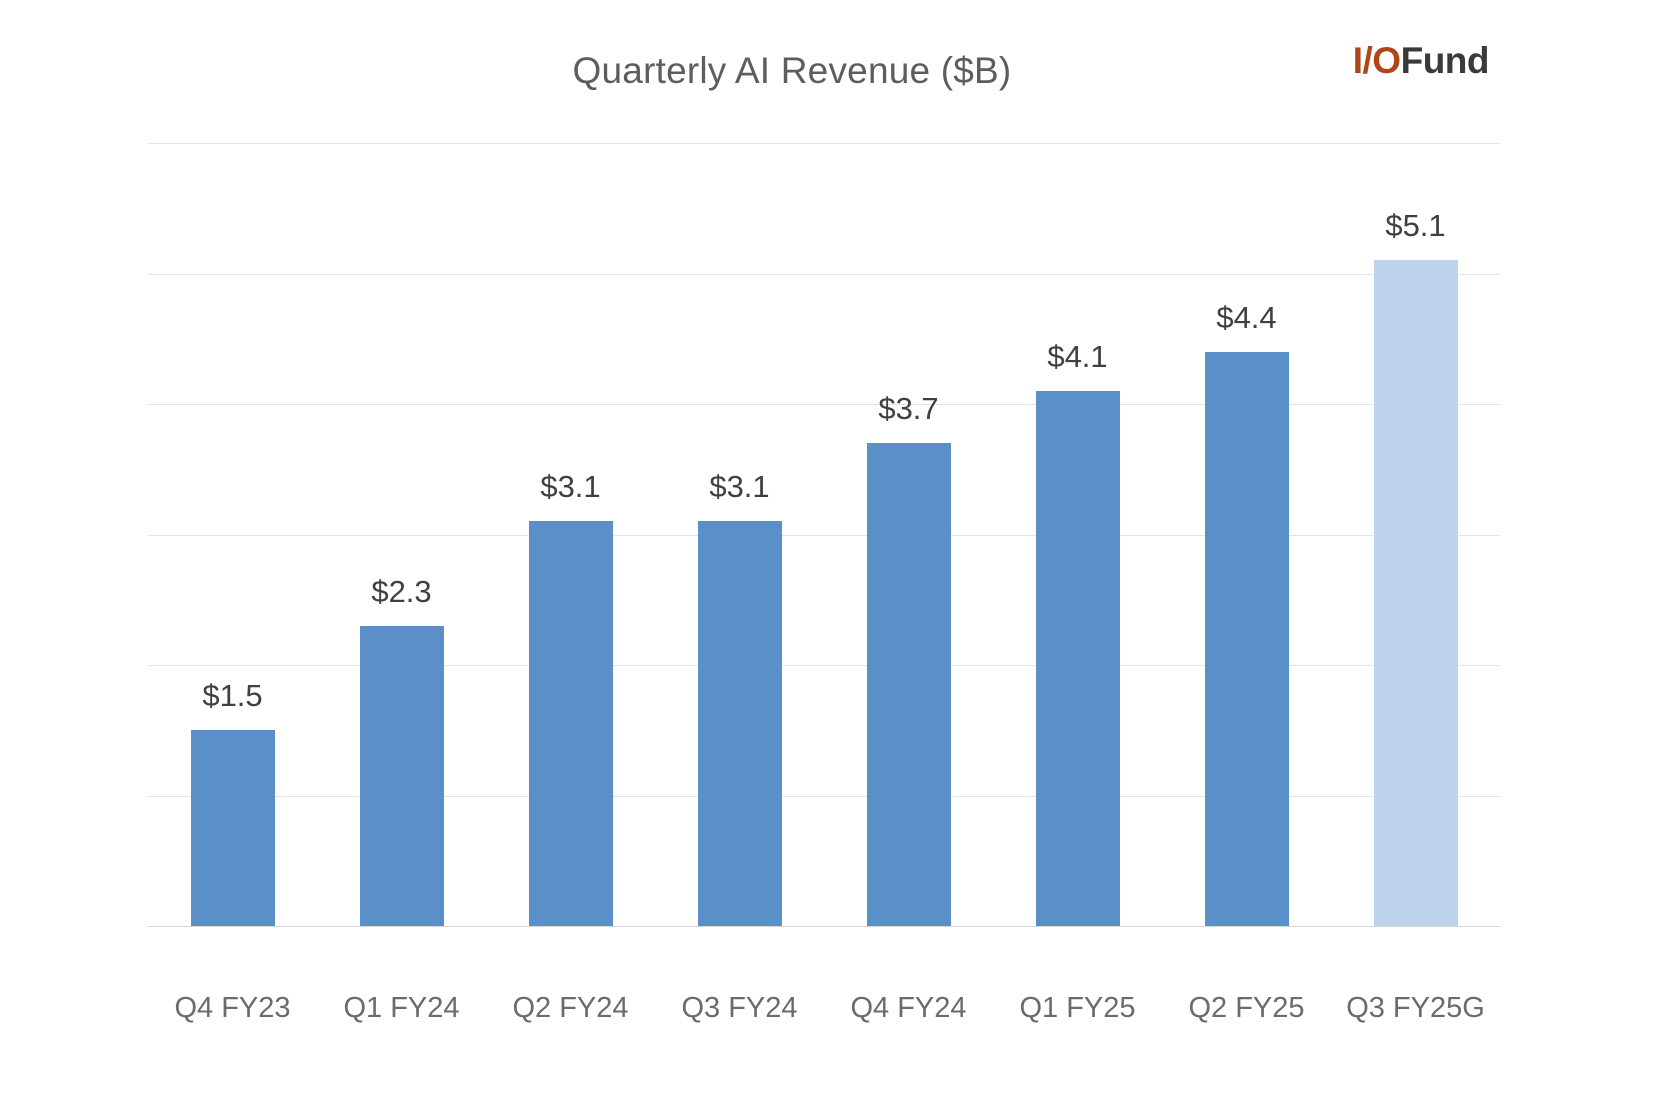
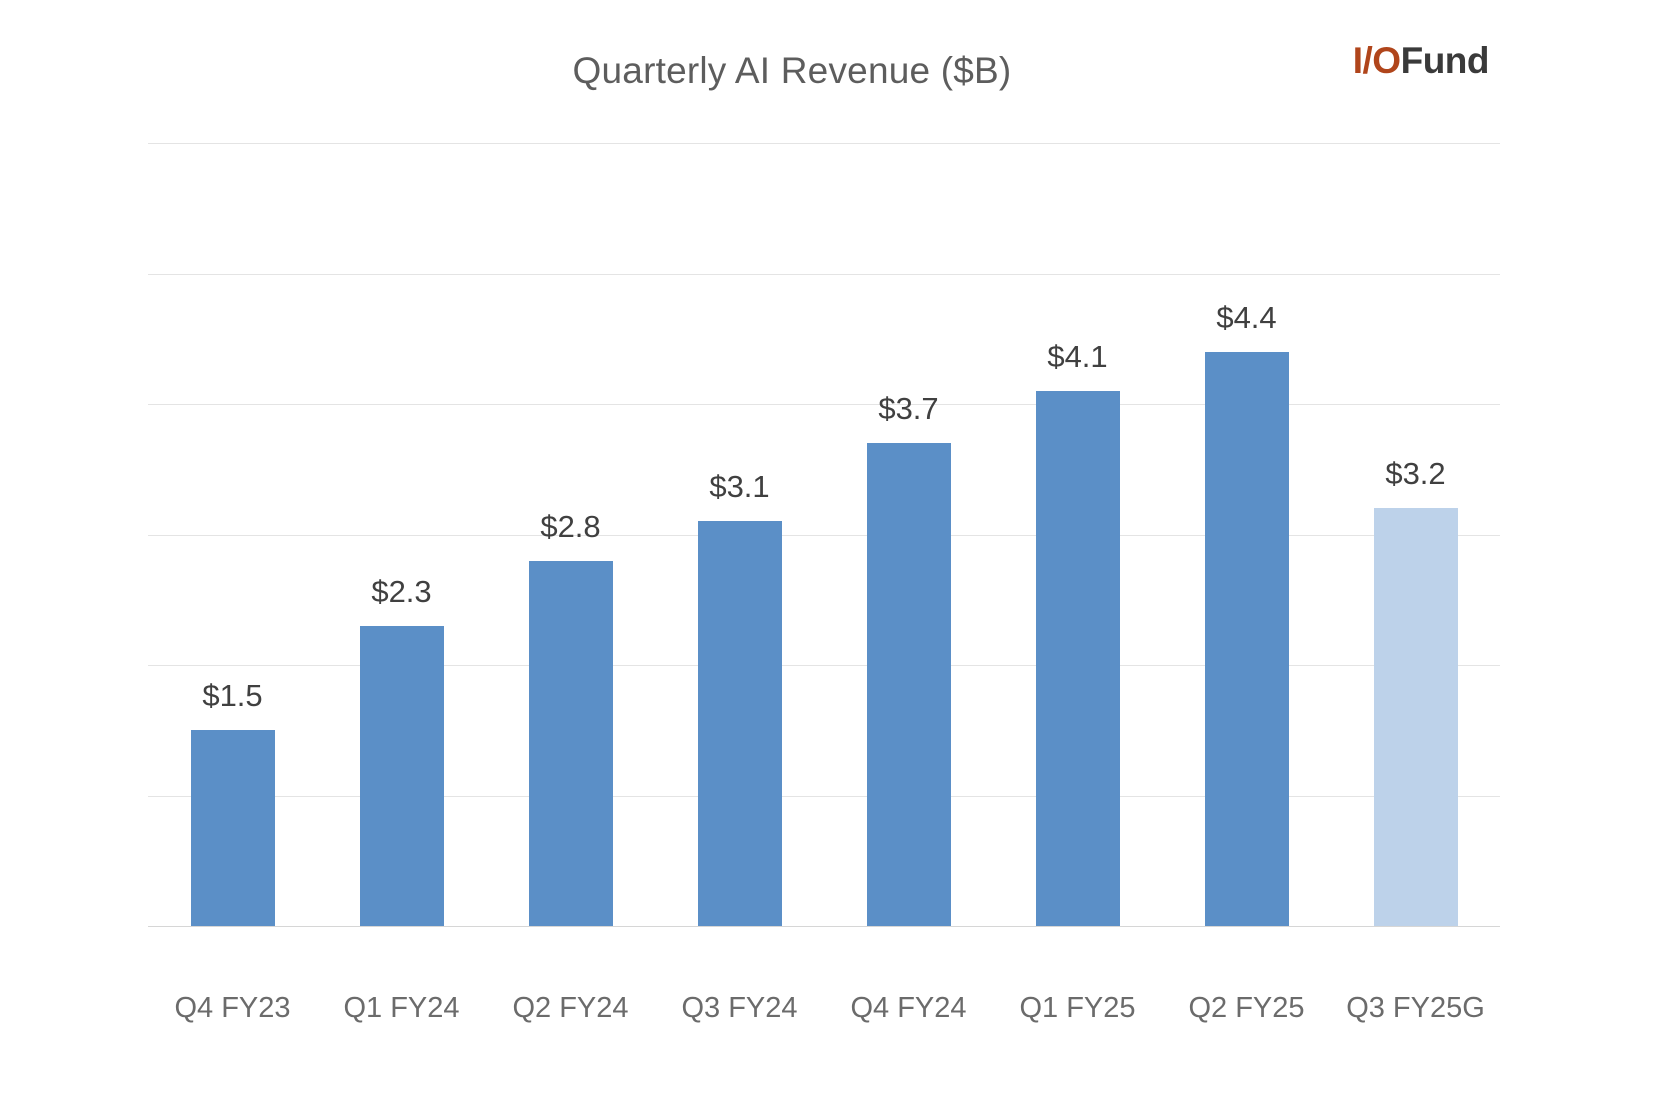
Q2 FY24: $3.1 -> $2.8
Q3 FY25G: $5.1 -> $3.2
